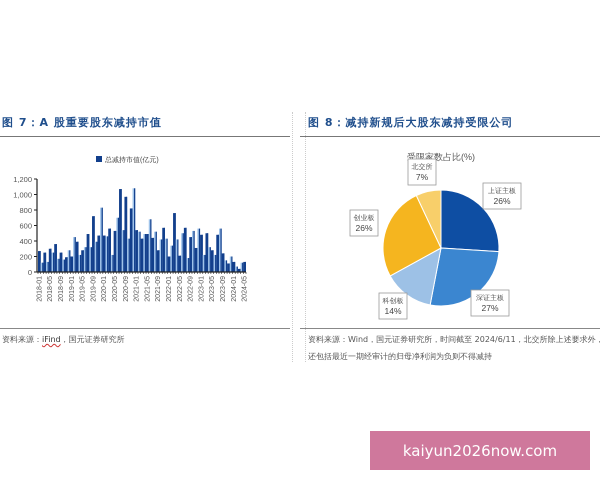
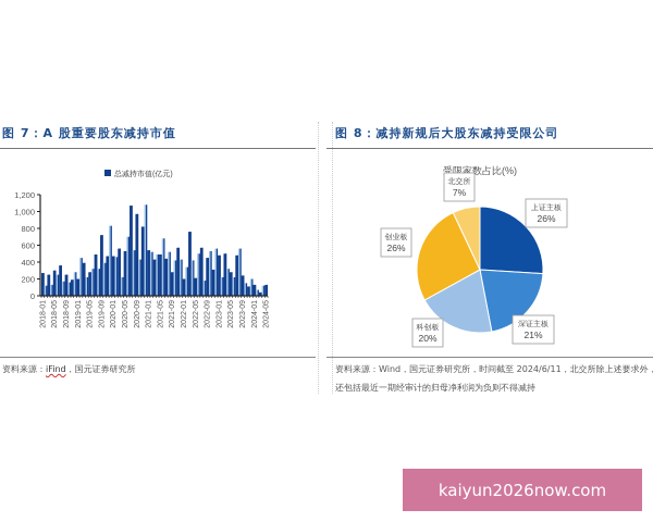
受限家数占比(%)/深证主板: 27% -> 21%
受限家数占比(%)/科创板: 14% -> 20%
